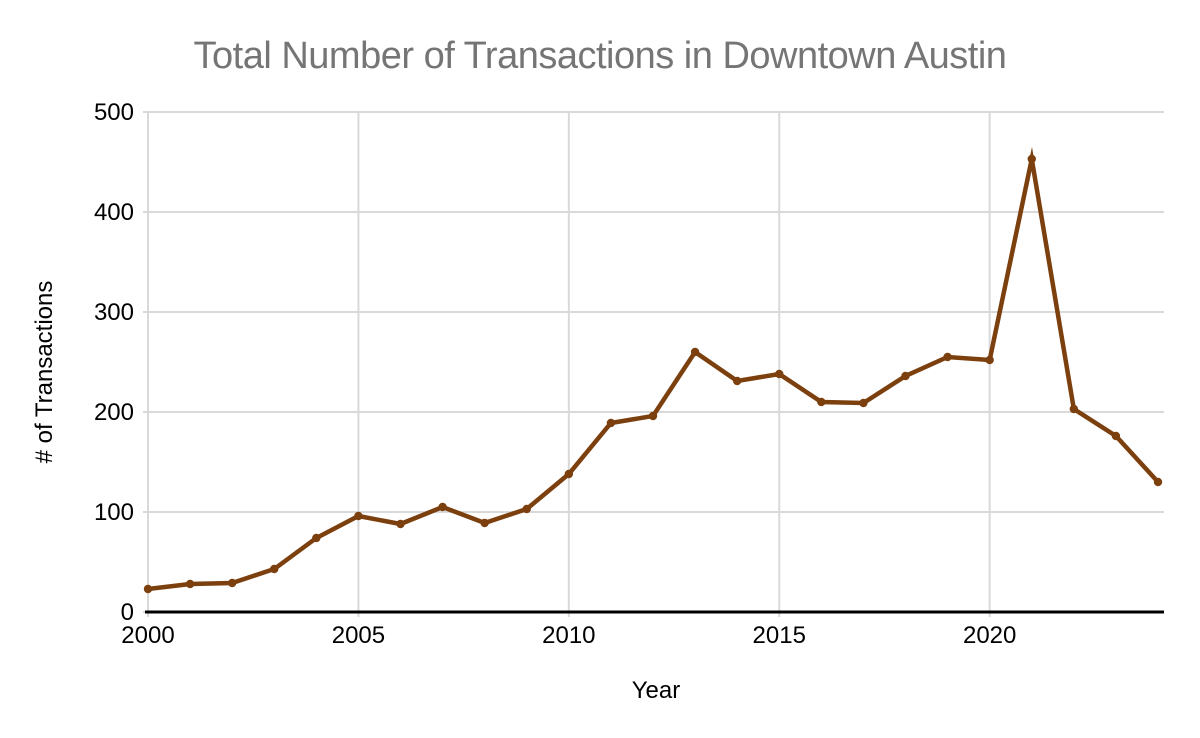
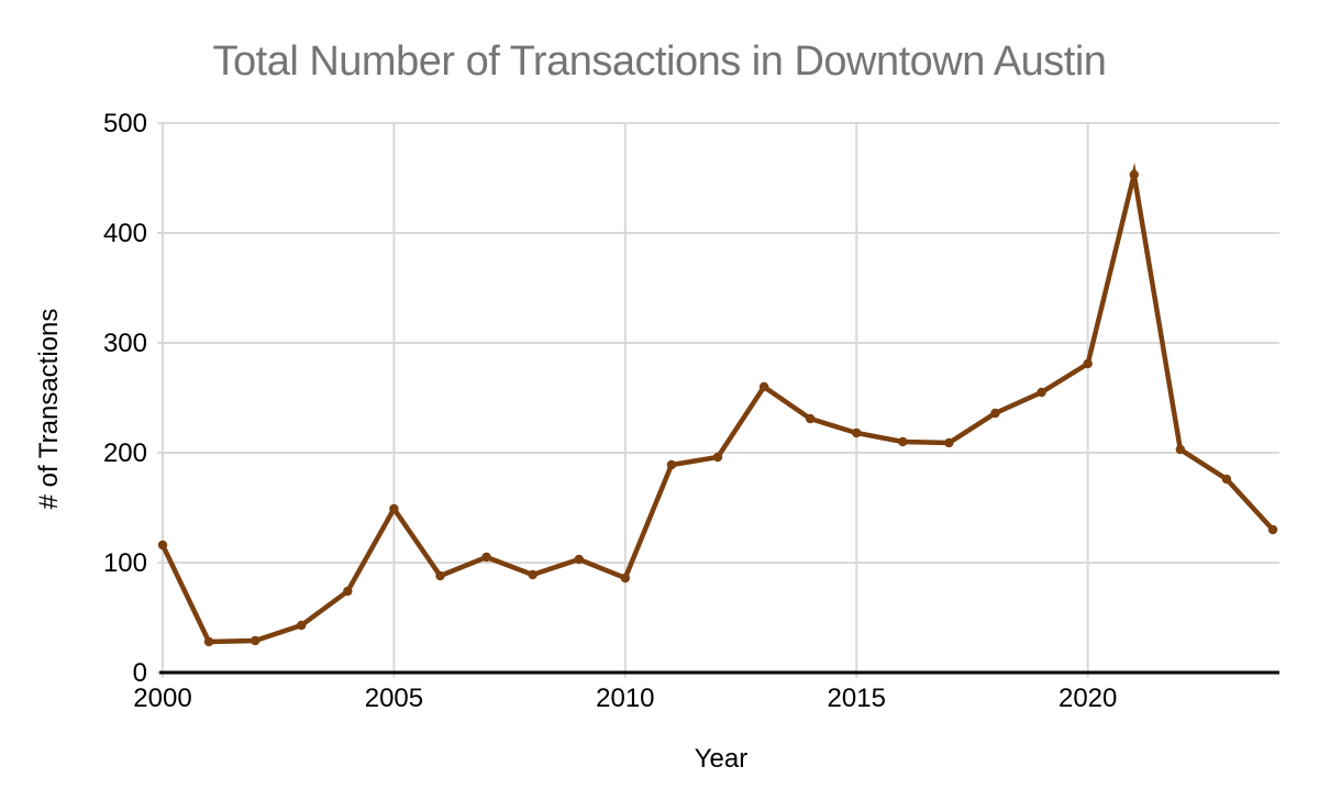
2000: 23 -> 116
2005: 96 -> 149
2010: 138 -> 86
2015: 238 -> 218
2020: 252 -> 281
